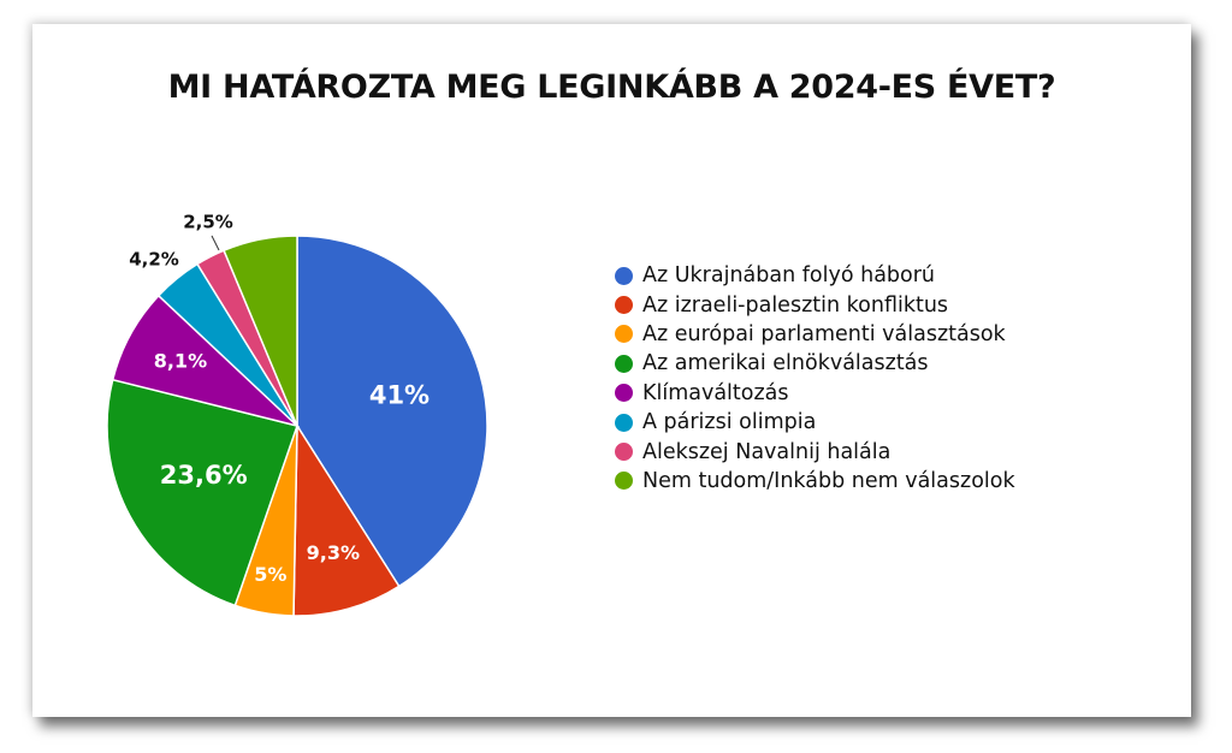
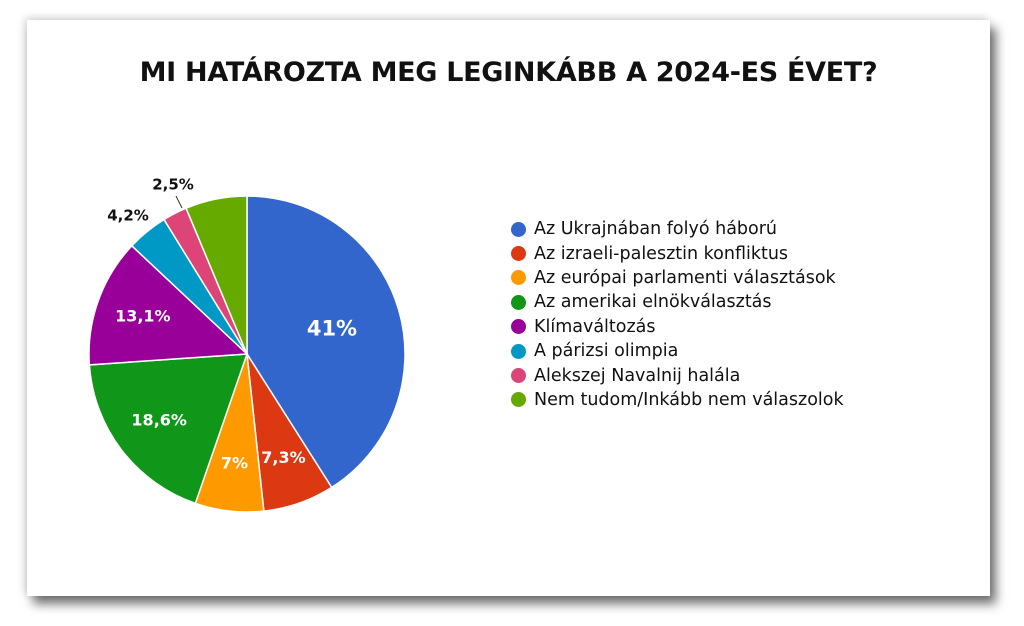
Az izraeli-palesztin konfliktus: 9,3% -> 7,3%
Az európai parlamenti választások: 5% -> 7%
Az amerikai elnökválasztás: 23,6% -> 18,6%
Klímaváltozás: 8,1% -> 13,1%
